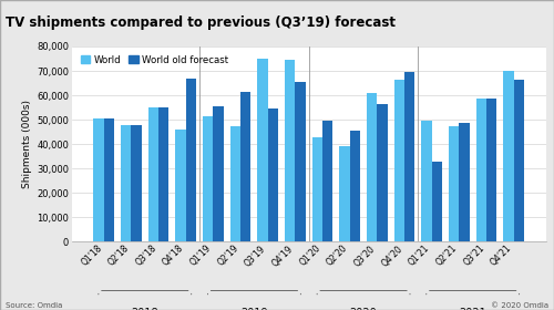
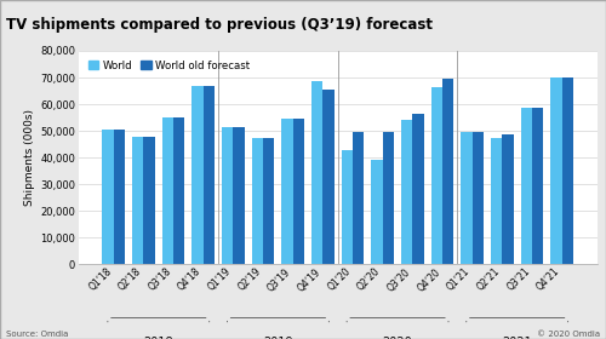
World/Q4’18: 46,000 -> 67,000
World old forecast/Q1’19: 55,500 -> 51,500
World old forecast/Q2’19: 61,500 -> 47,500
World/Q3’19: 75,000 -> 54,500
World/Q4’19: 74,500 -> 68,500
World old forecast/Q2’20: 45,500 -> 49,500
World/Q3’20: 61,000 -> 54,000
World old forecast/Q1’21: 33,000 -> 49,500
World old forecast/Q4’21: 66,500 -> 70,000
